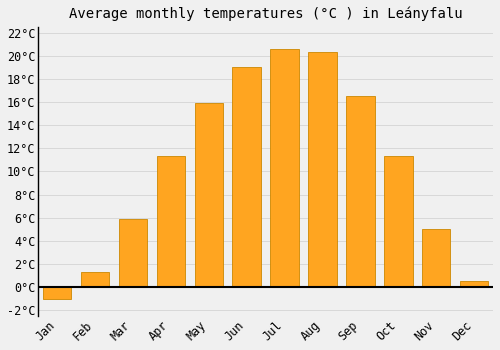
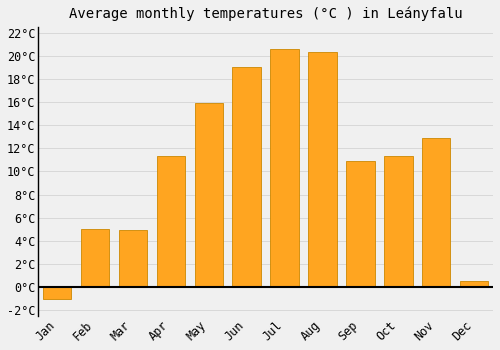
Feb: 1.3°C -> 5.0°C
Mar: 5.9°C -> 4.9°C
Sep: 16.5°C -> 10.9°C
Nov: 5.0°C -> 12.9°C
